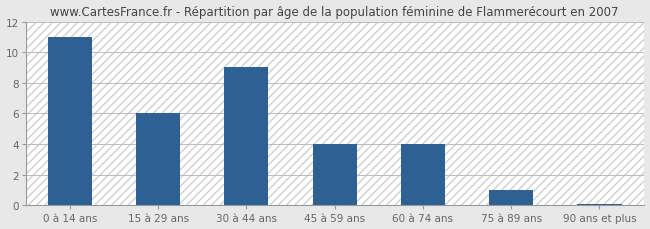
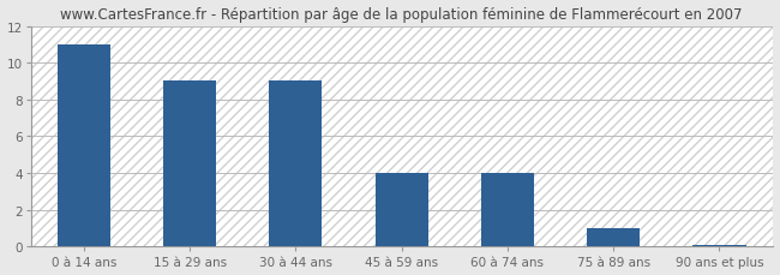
15 à 29 ans: 6.0 -> 9.0
